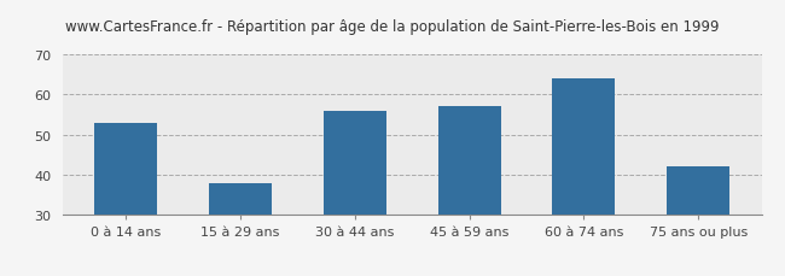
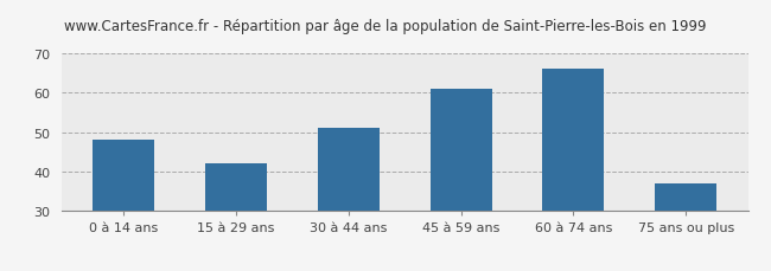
0 à 14 ans: 53 -> 48
15 à 29 ans: 38 -> 42
30 à 44 ans: 56 -> 51
45 à 59 ans: 57 -> 61
60 à 74 ans: 64 -> 66
75 ans ou plus: 42 -> 37
